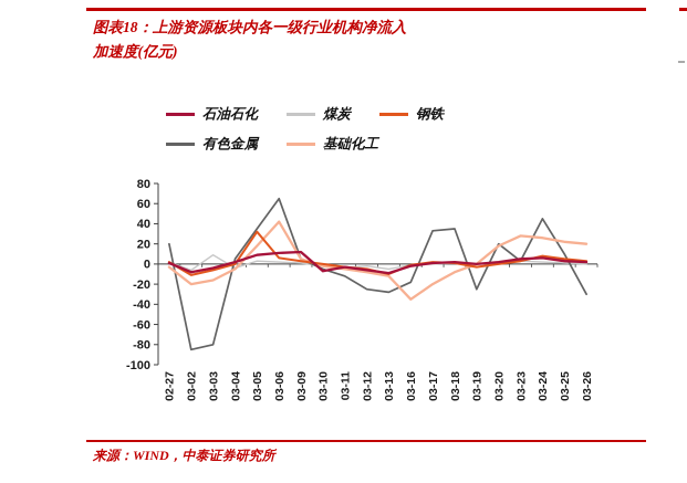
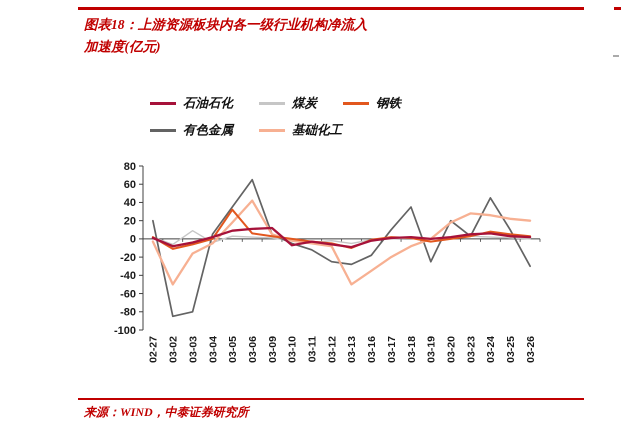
基础化工/03-02: -20 -> -50
基础化工/03-13: -10 -> -50
有色金属/03-17: 30 -> 10
